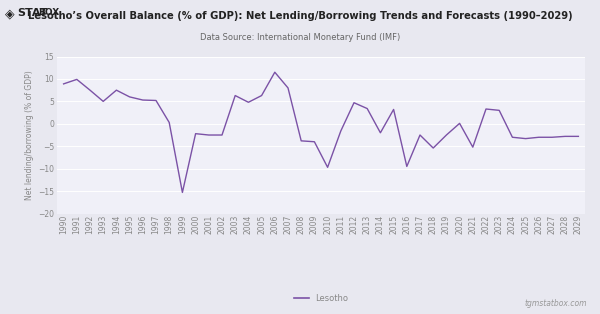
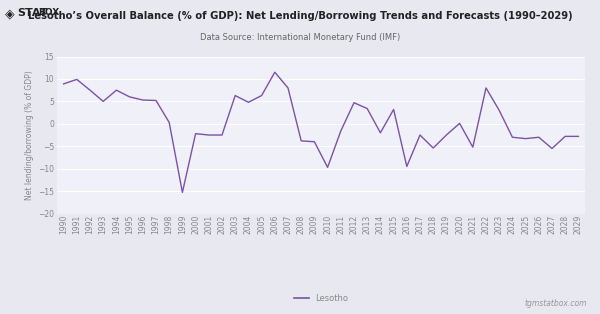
2022: 3.3 -> 8.0
2027: -3.0 -> -5.5
